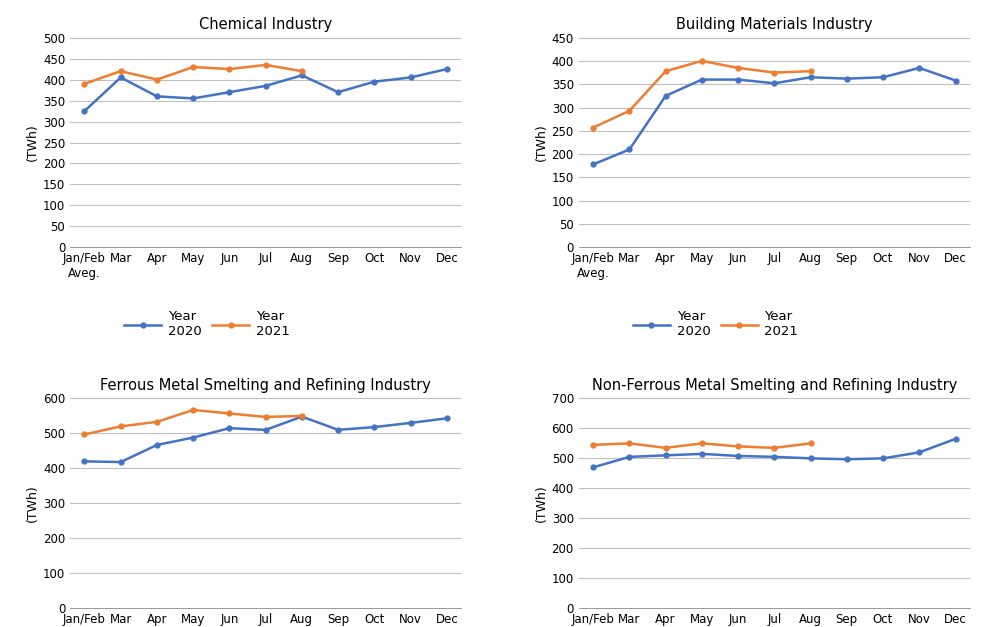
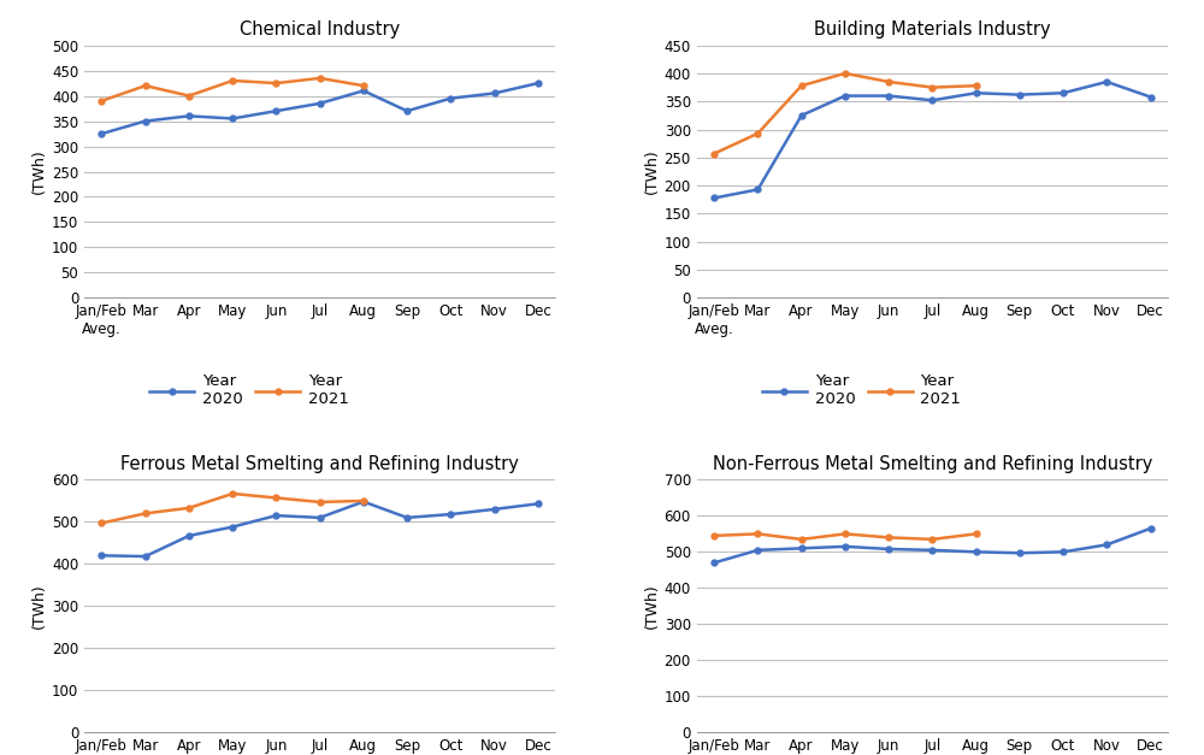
Chemical Industry/Year 2020/Mar: 405 -> 350
Building Materials Industry/Year 2020/Mar: 210 -> 193
